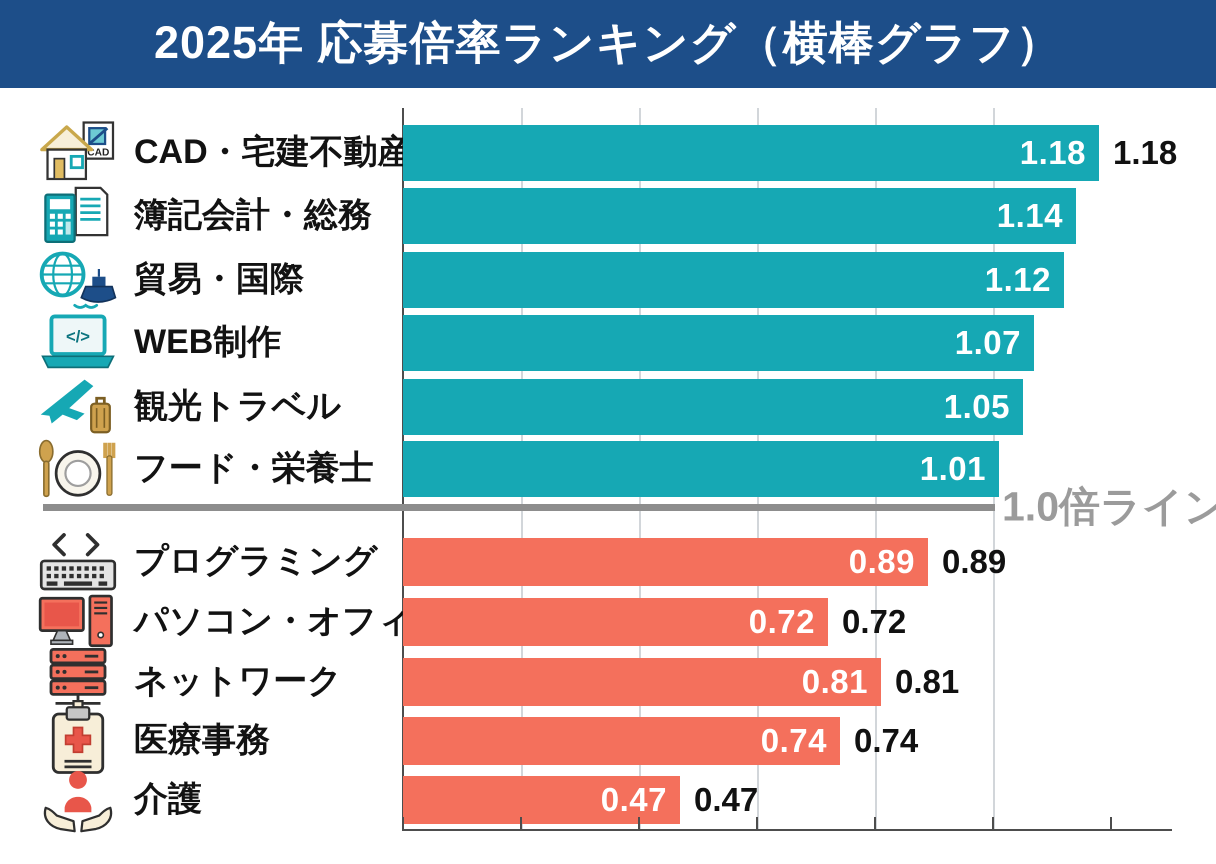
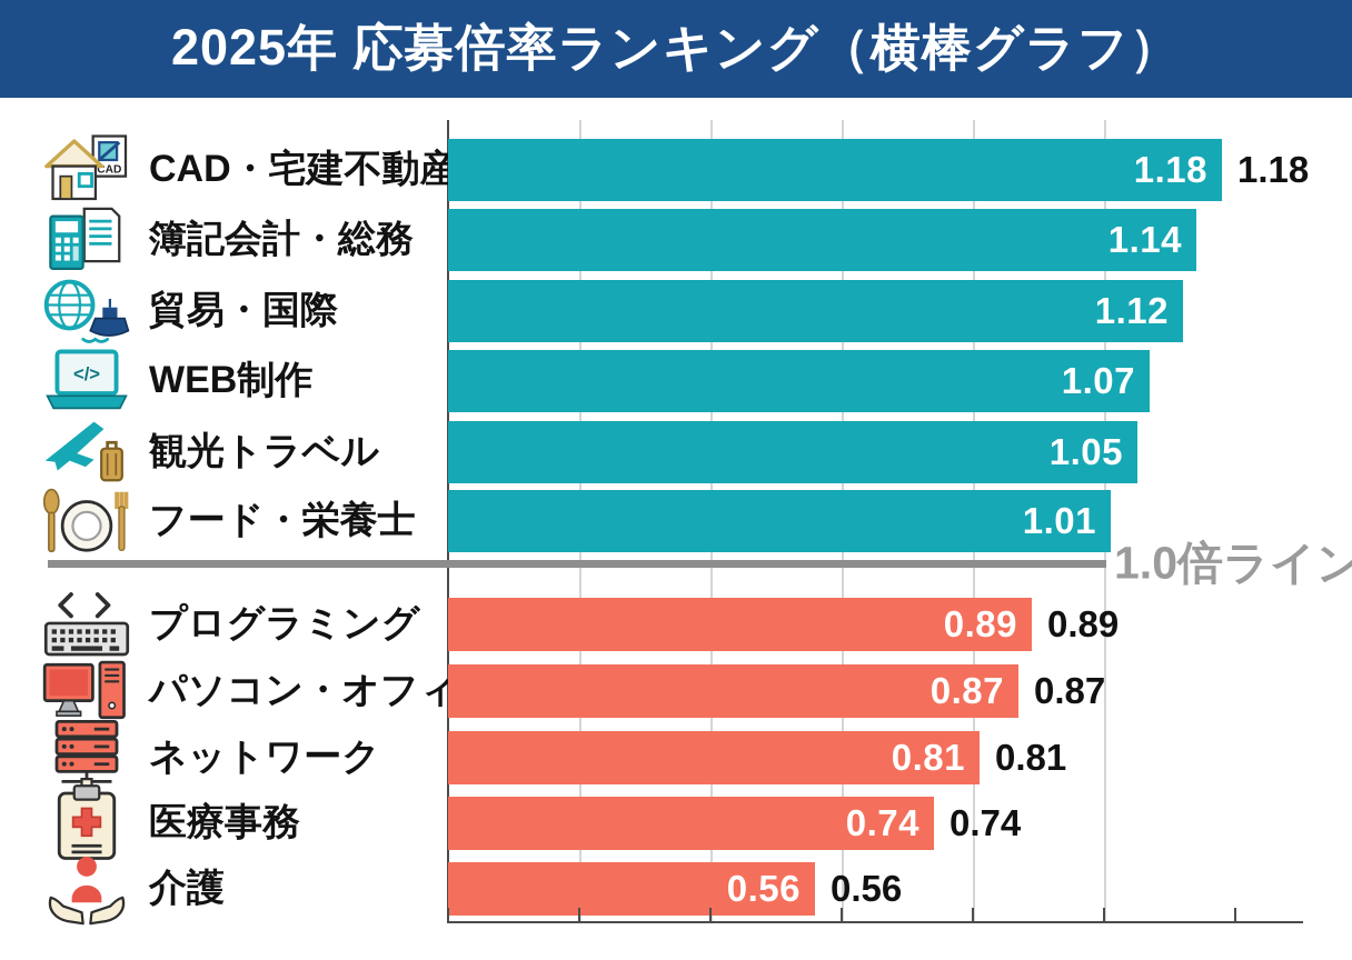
パソコン・オフィス: 0.72 -> 0.87
介護: 0.47 -> 0.56
